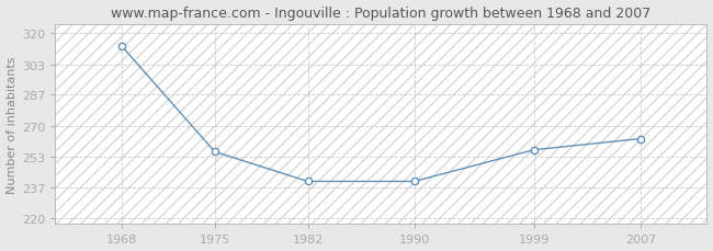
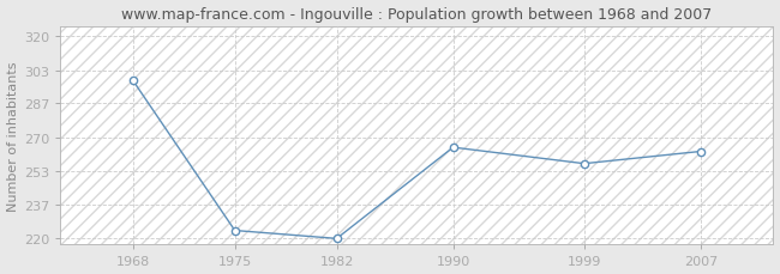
1968: 313 -> 298
1975: 256 -> 224
1982: 240 -> 220
1990: 240 -> 265
